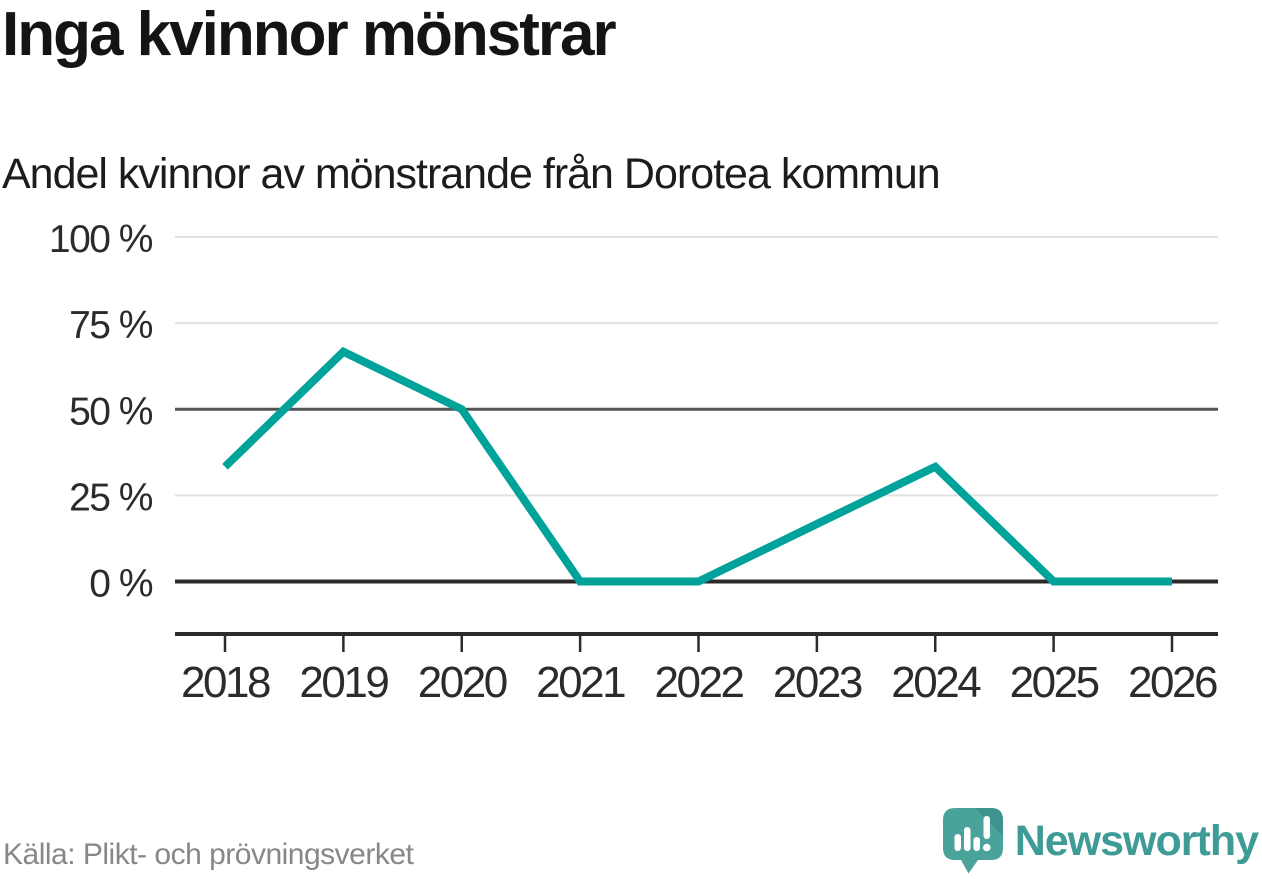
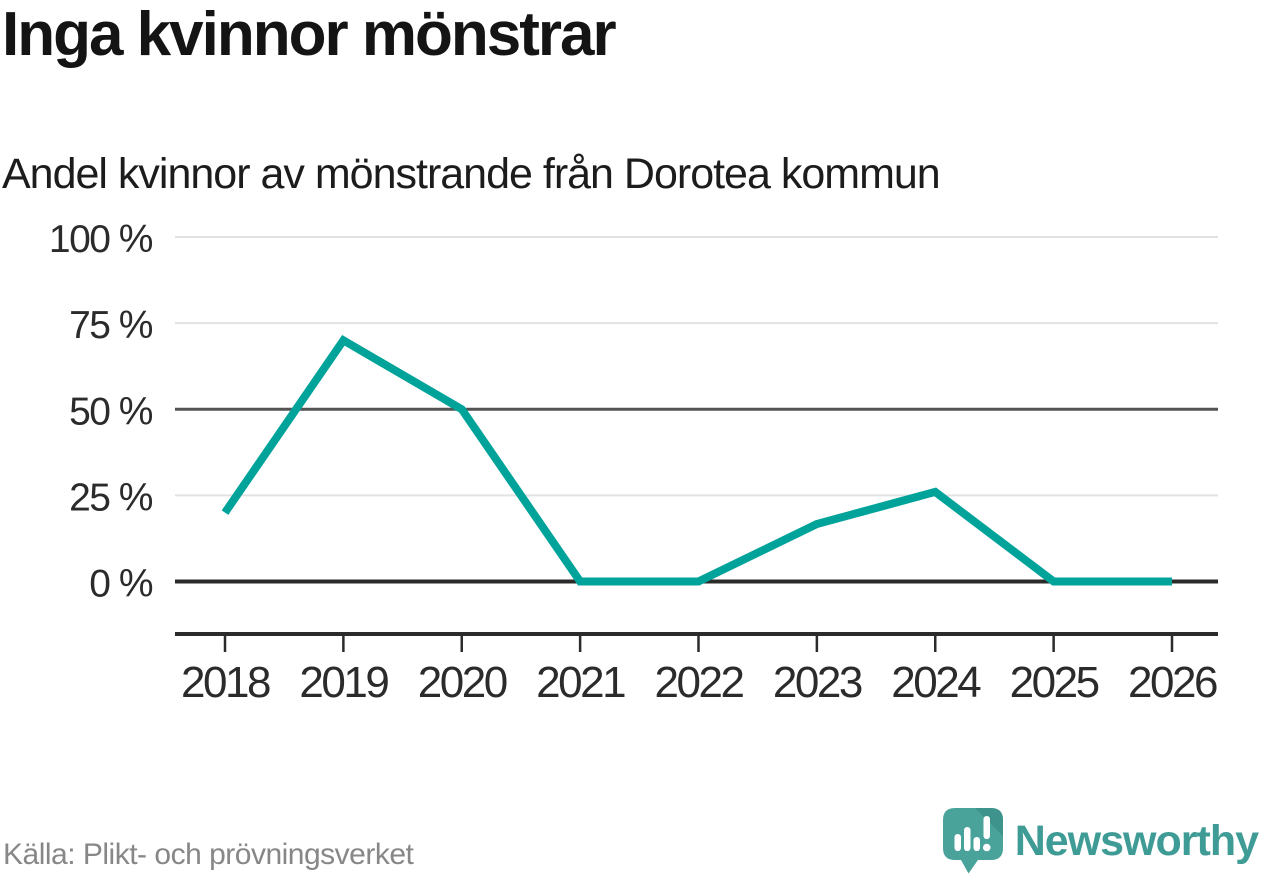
2018: 33% -> 20%
2019: 67% -> 70%
2024: 33% -> 26%
